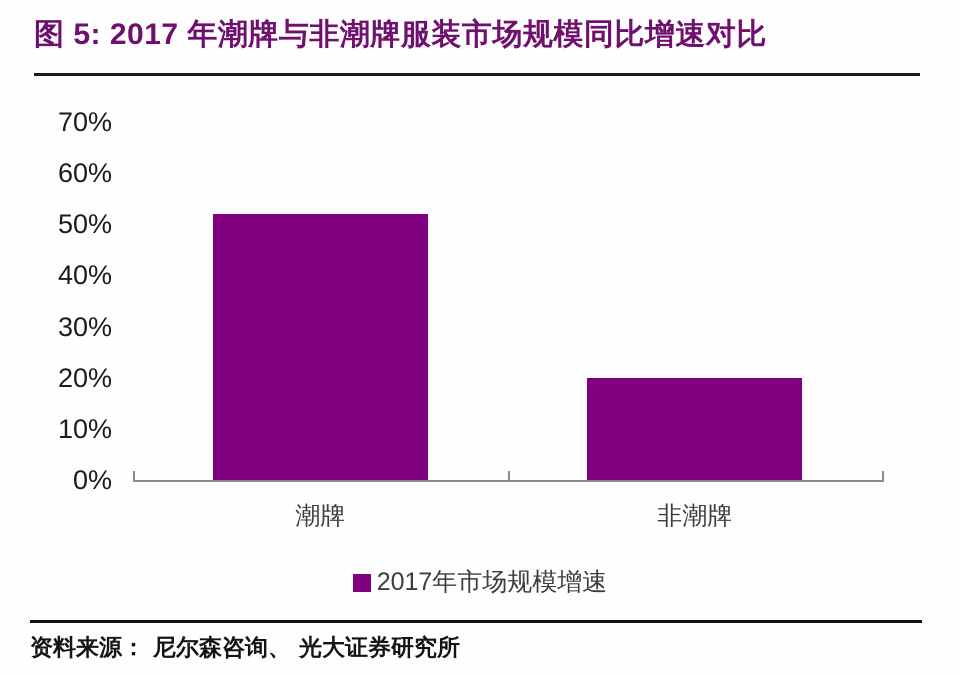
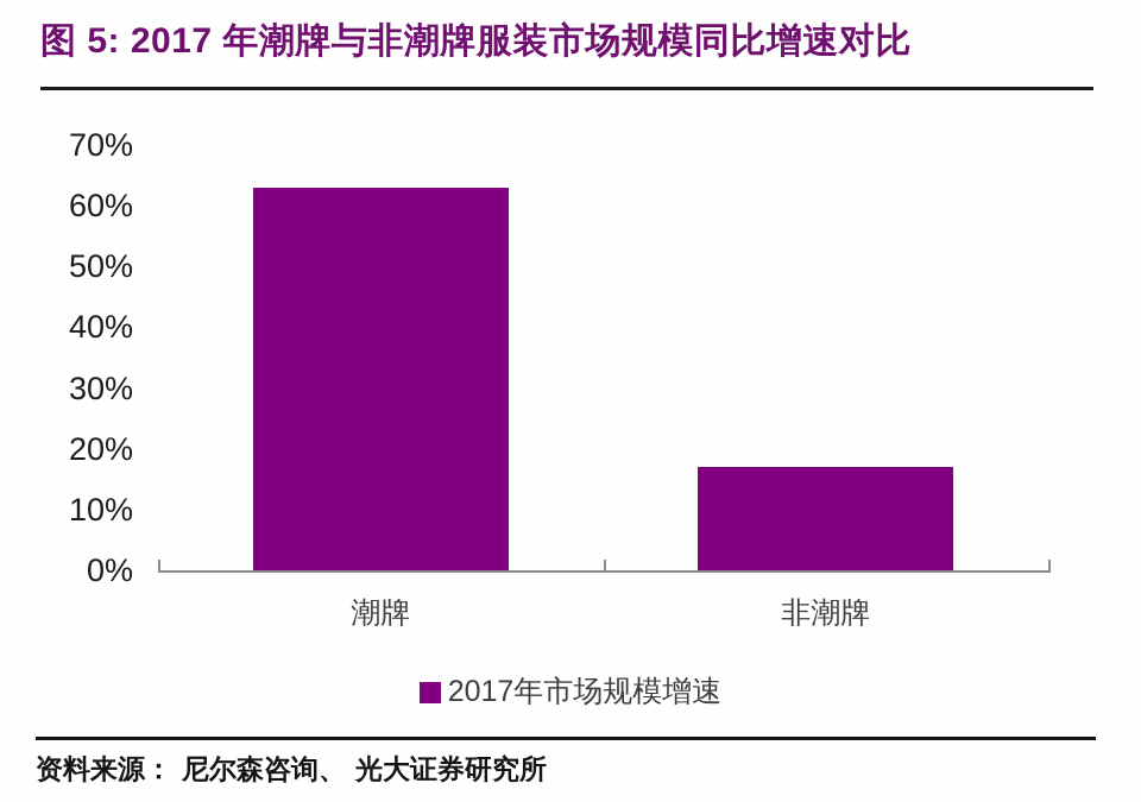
潮牌: 52% -> 63%
非潮牌: 20% -> 17%
